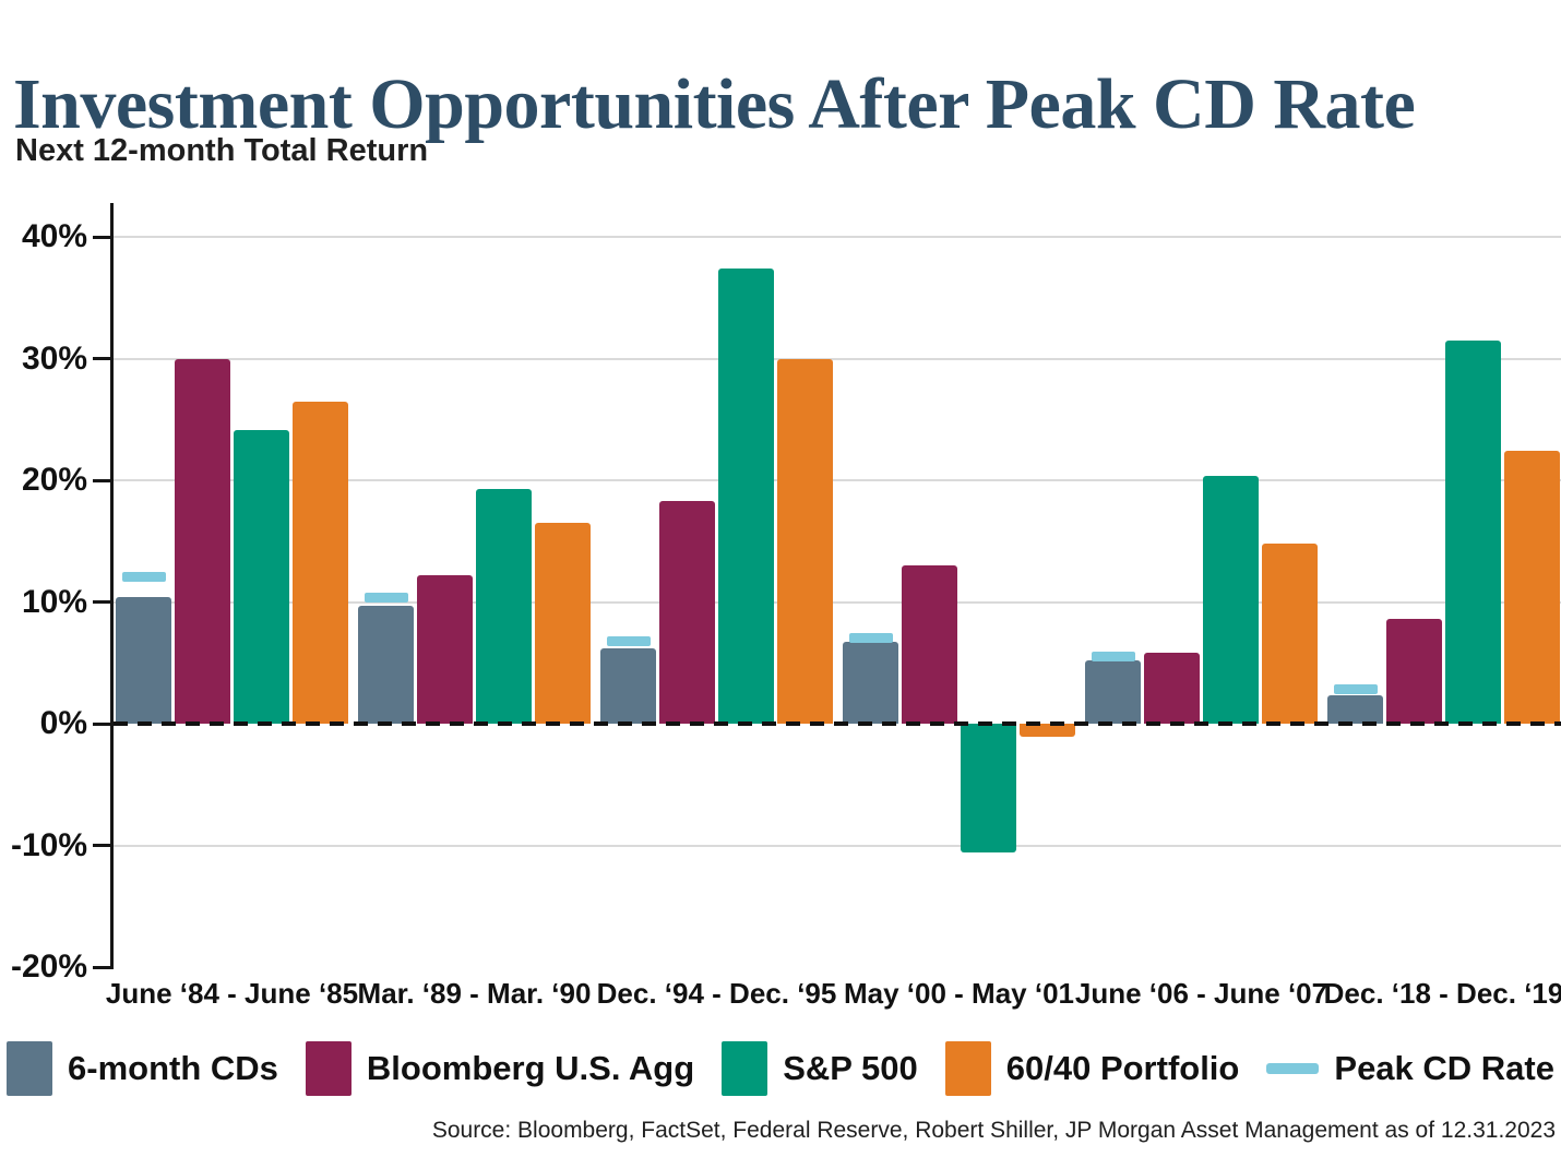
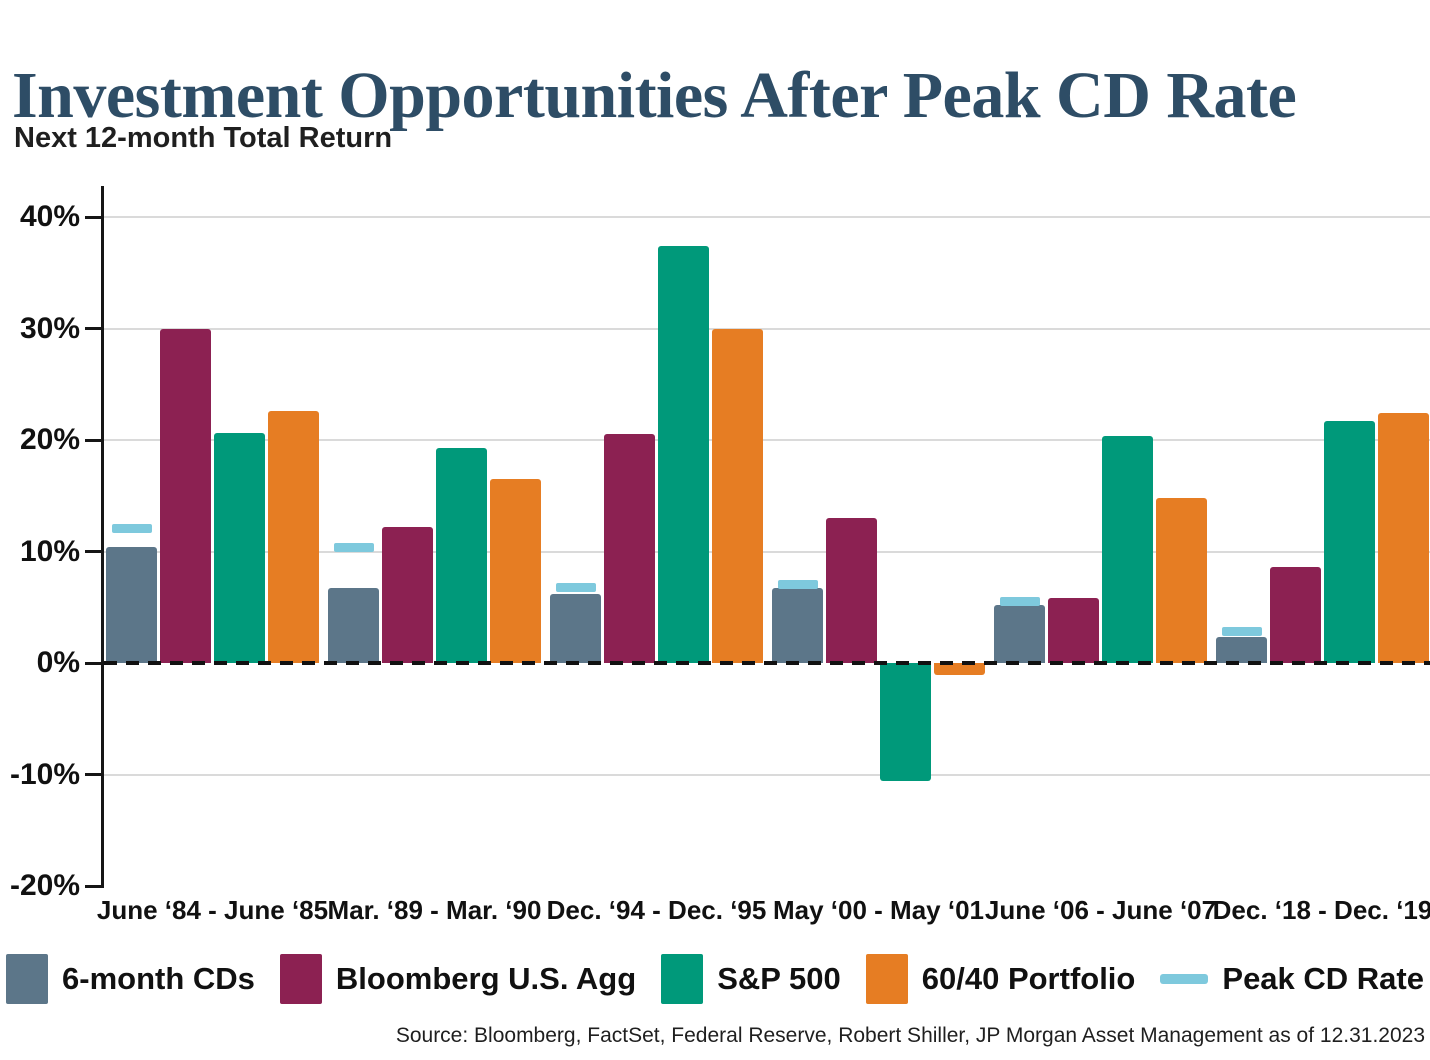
S&P 500/June ‘84 - June ‘85: 24.1% -> 20.6%
60/40 Portfolio/June ‘84 - June ‘85: 26.5% -> 22.6%
6-month CDs/Mar. ‘89 - Mar. ‘90: 9.7% -> 6.7%
Bloomberg U.S. Agg/Dec. ‘94 - Dec. ‘95: 18.3% -> 20.5%
S&P 500/Dec. ‘18 - Dec. ‘19: 31.5% -> 21.7%
